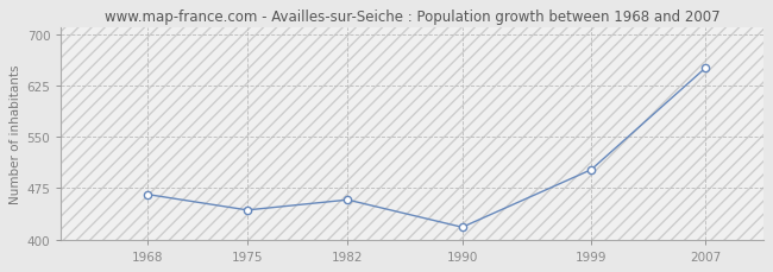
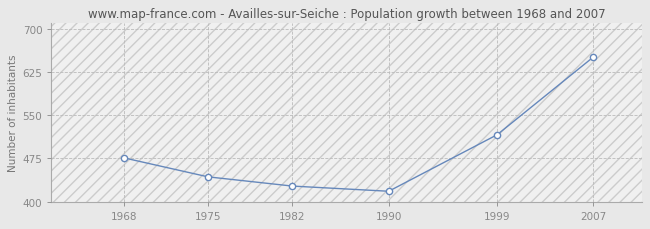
1968: 466 -> 476
1982: 458 -> 427
1999: 502 -> 516
